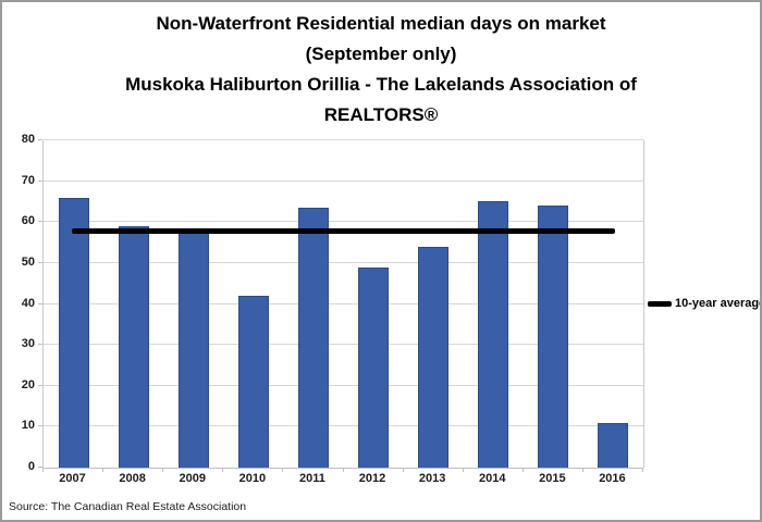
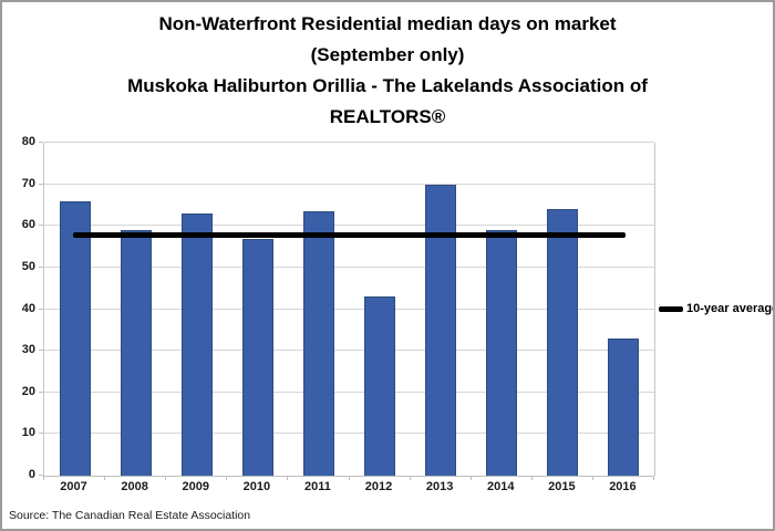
2009: 58 -> 63
2010: 42 -> 57
2012: 49 -> 43
2013: 54 -> 70
2014: 65 -> 59
2016: 11 -> 33
